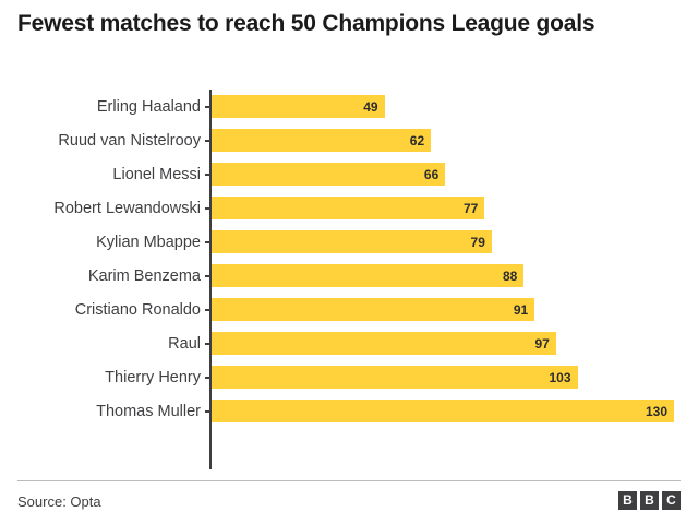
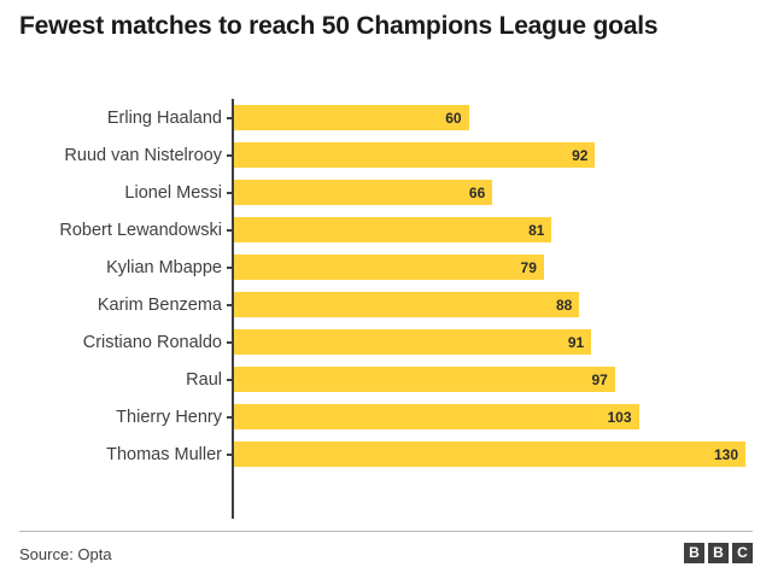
Erling Haaland: 49 -> 60
Ruud van Nistelrooy: 62 -> 92
Robert Lewandowski: 77 -> 81
